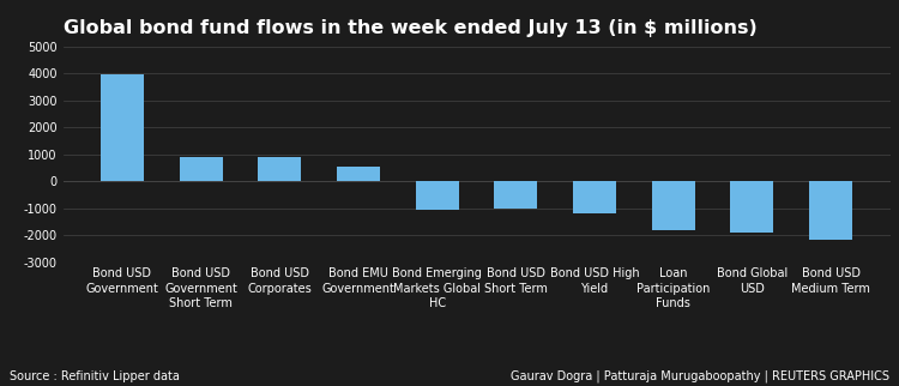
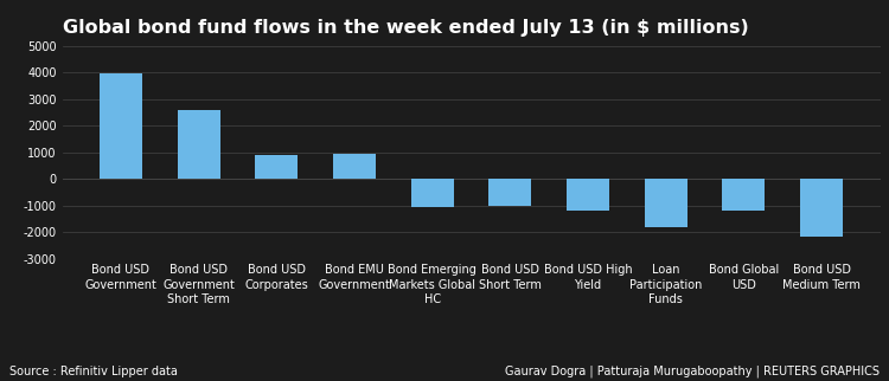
Bond USD Government Short Term: 900 -> 2600
Bond EMU Government: 550 -> 950
Bond Global USD: -1900 -> -1200
